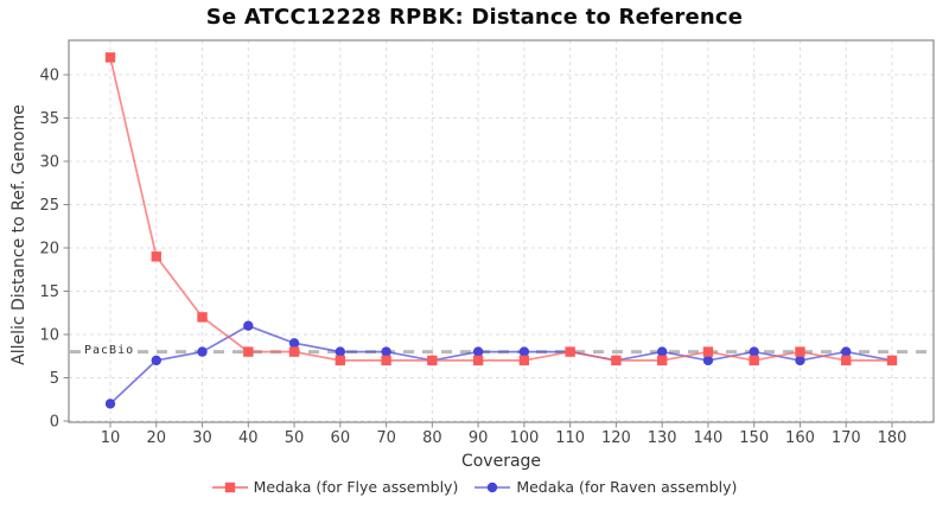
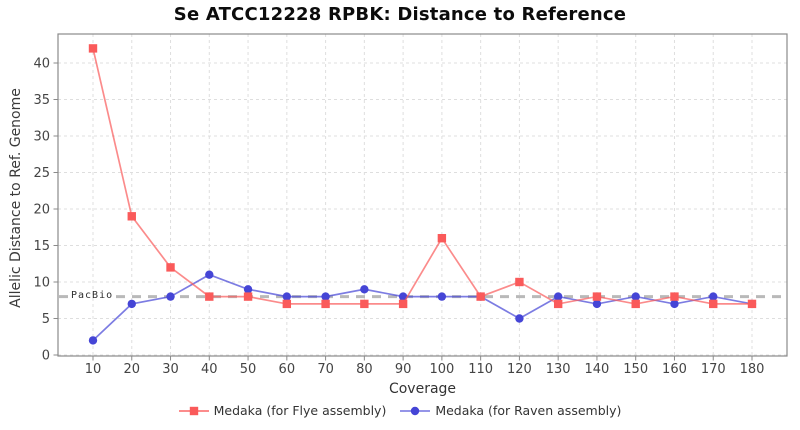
Medaka (for Raven assembly)/80: 7 -> 9
Medaka (for Flye assembly)/100: 7 -> 16
Medaka (for Flye assembly)/120: 7 -> 10
Medaka (for Raven assembly)/120: 7 -> 5
